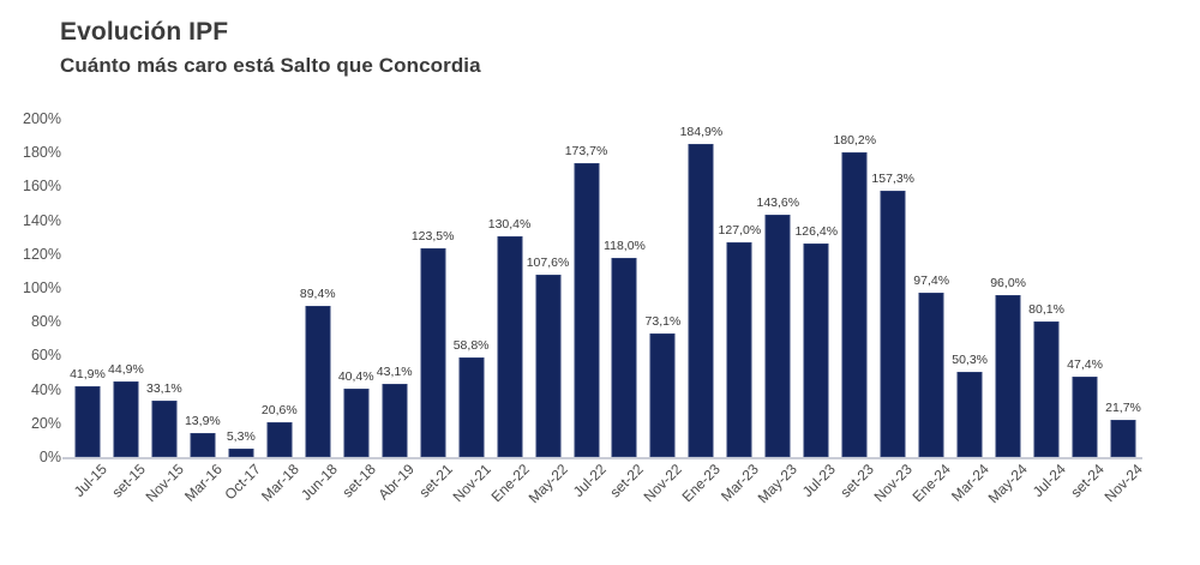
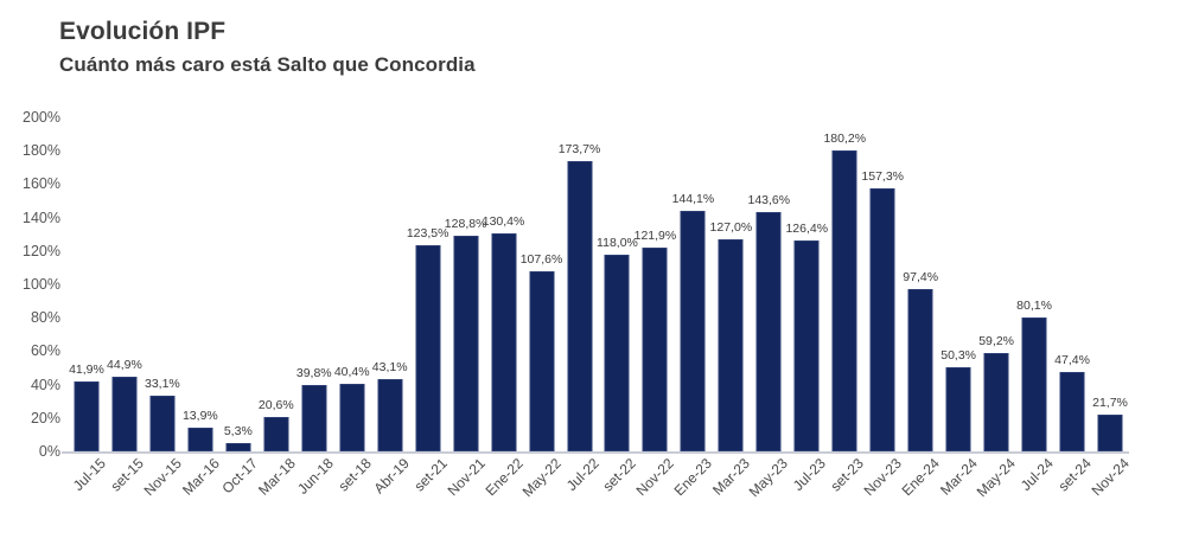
Jun-18: 89,4% -> 39,8%
Nov-21: 58,8% -> 128,8%
Nov-22: 73,1% -> 121,9%
Ene-23: 184,9% -> 144,1%
May-24: 96,0% -> 59,2%
